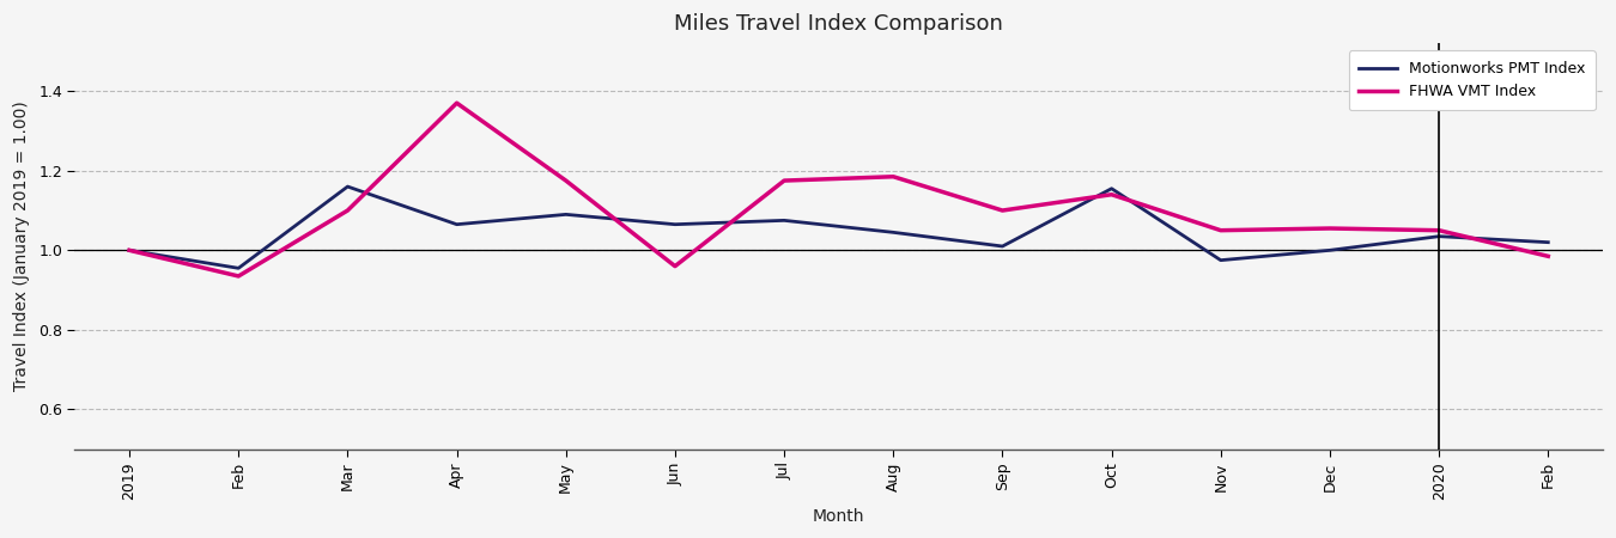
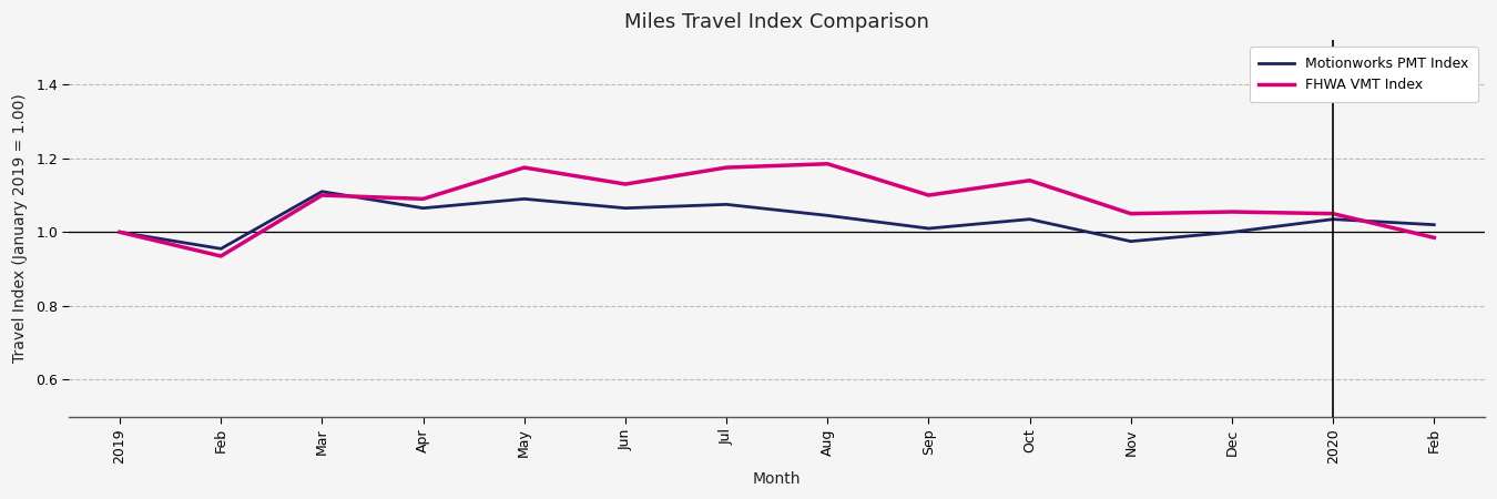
Motionworks PMT Index/Mar: 1.160 -> 1.110
FHWA VMT Index/Apr: 1.370 -> 1.090
FHWA VMT Index/Jun: 0.960 -> 1.130
Motionworks PMT Index/Oct: 1.155 -> 1.035
